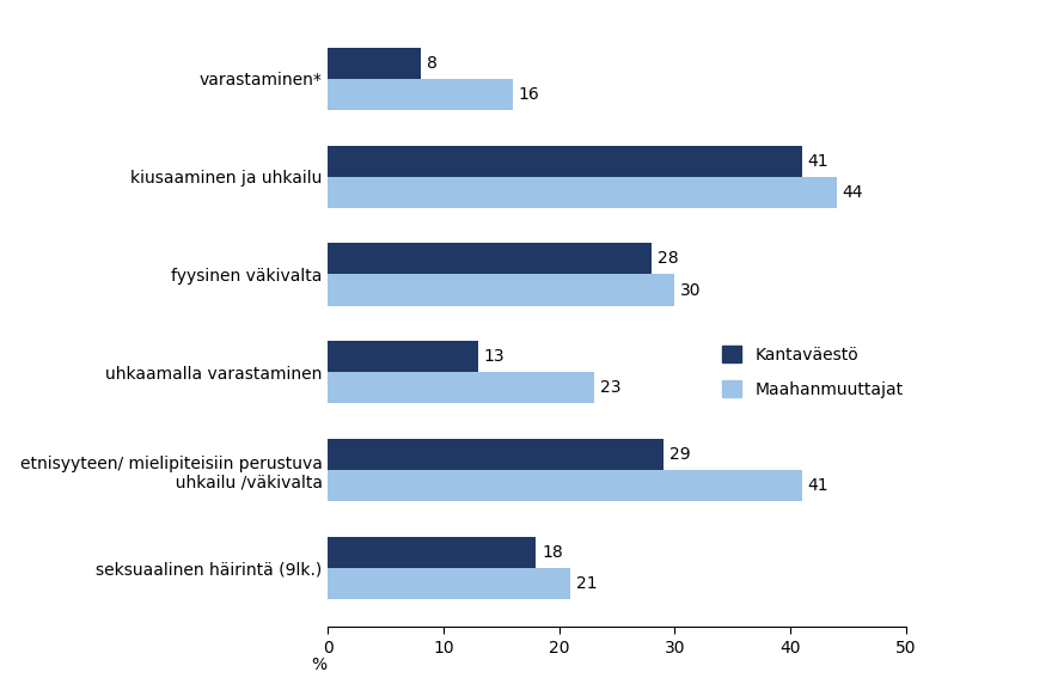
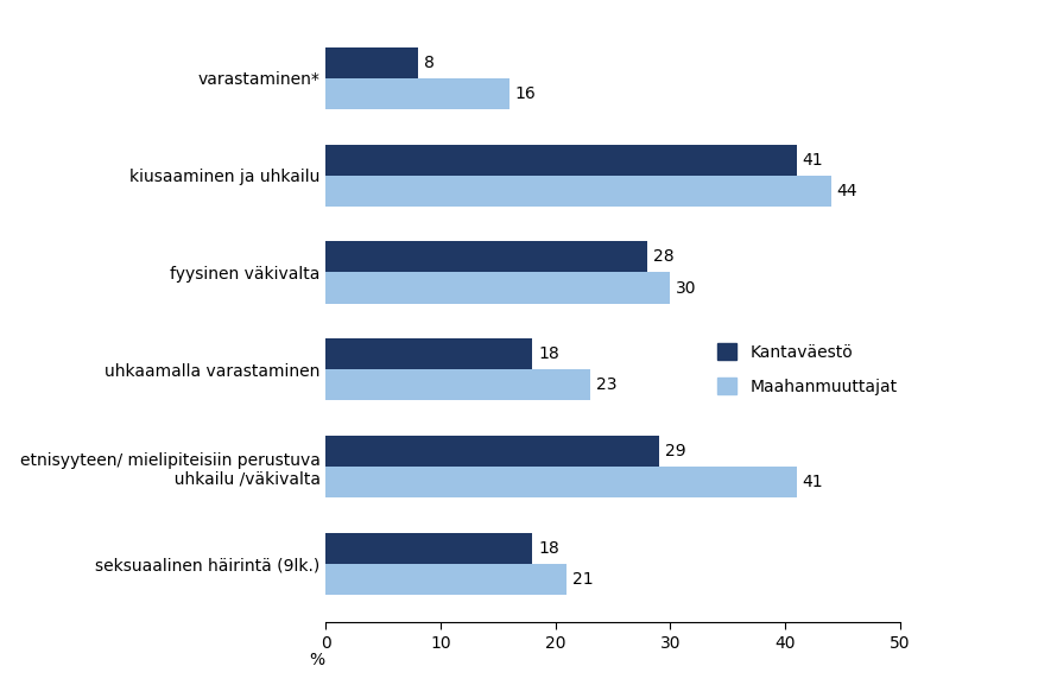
Kantaväestö/uhkaamalla varastaminen: 13 -> 18
